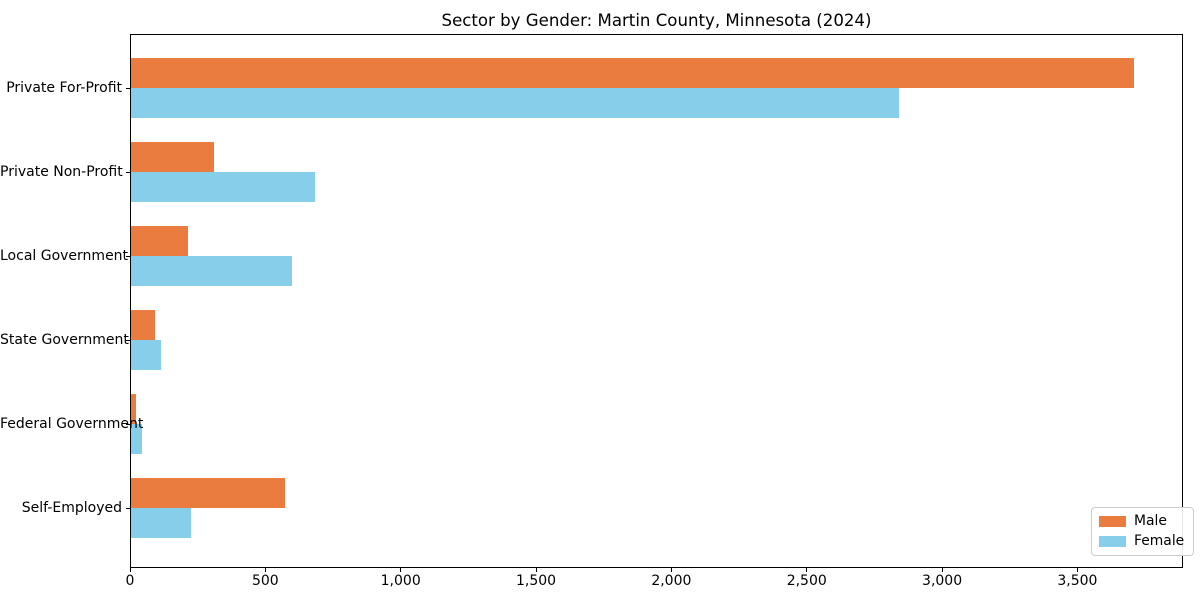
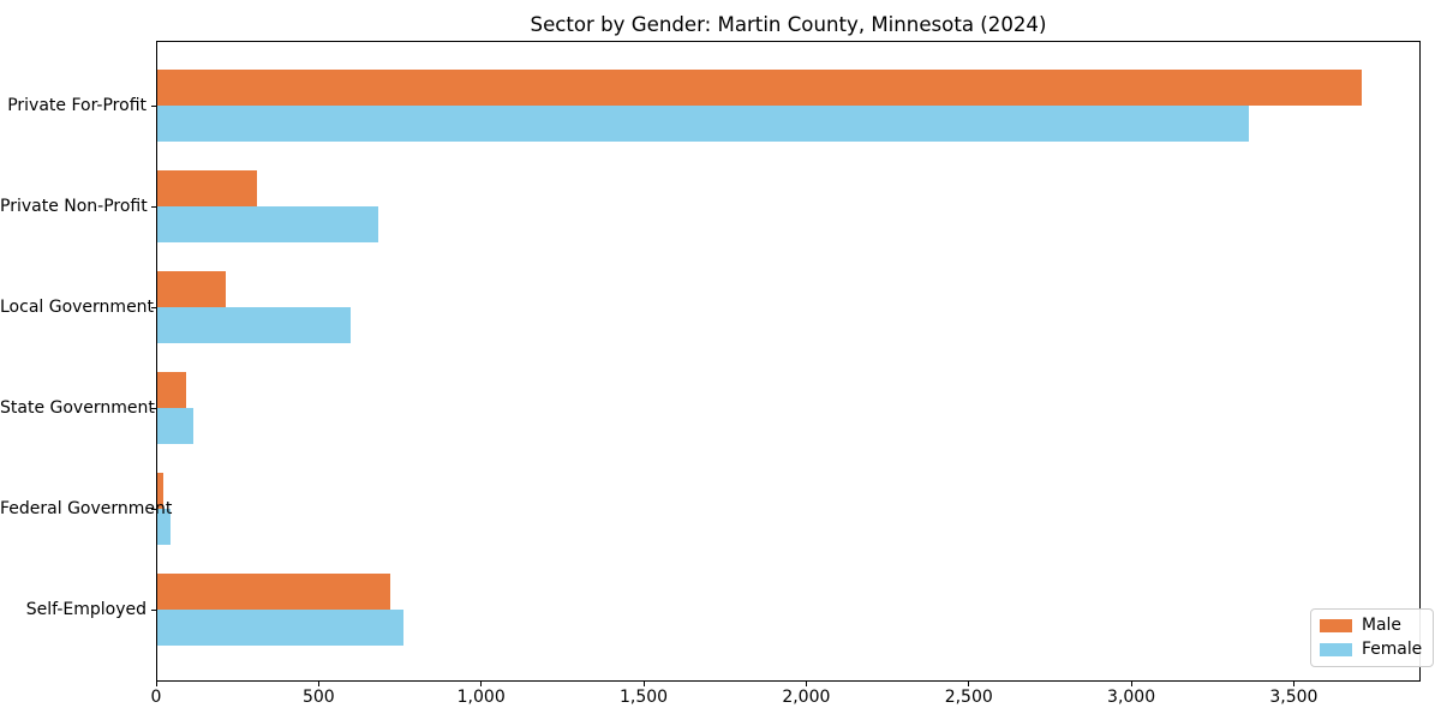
Female/Private For-Profit: 2840 -> 3360
Male/Self-Employed: 570 -> 720
Female/Self-Employed: 220 -> 760
